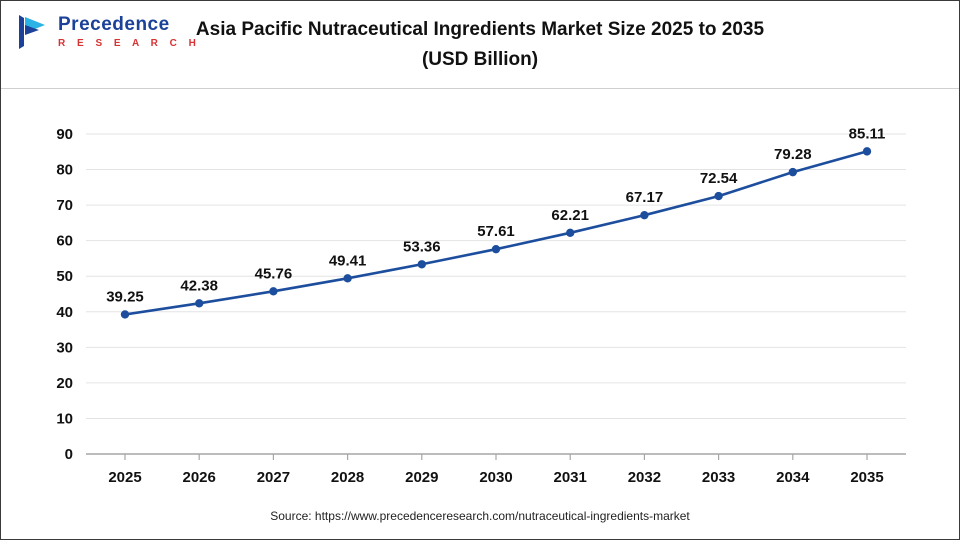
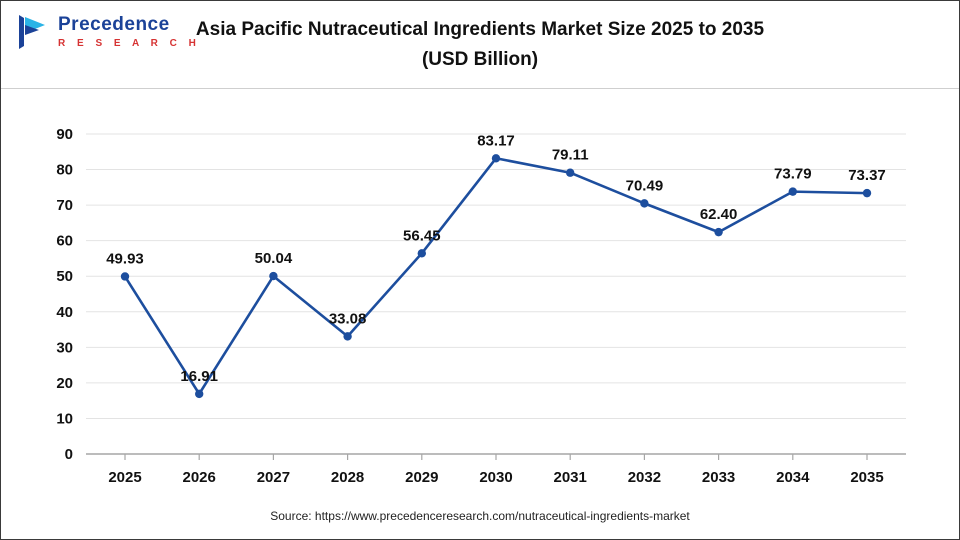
2025: 39.25 -> 49.93
2026: 42.38 -> 16.91
2027: 45.76 -> 50.04
2028: 49.41 -> 33.08
2029: 53.36 -> 56.45
2030: 57.61 -> 83.17
2031: 62.21 -> 79.11
2032: 67.17 -> 70.49
2033: 72.54 -> 62.40
2034: 79.28 -> 73.79
2035: 85.11 -> 73.37
